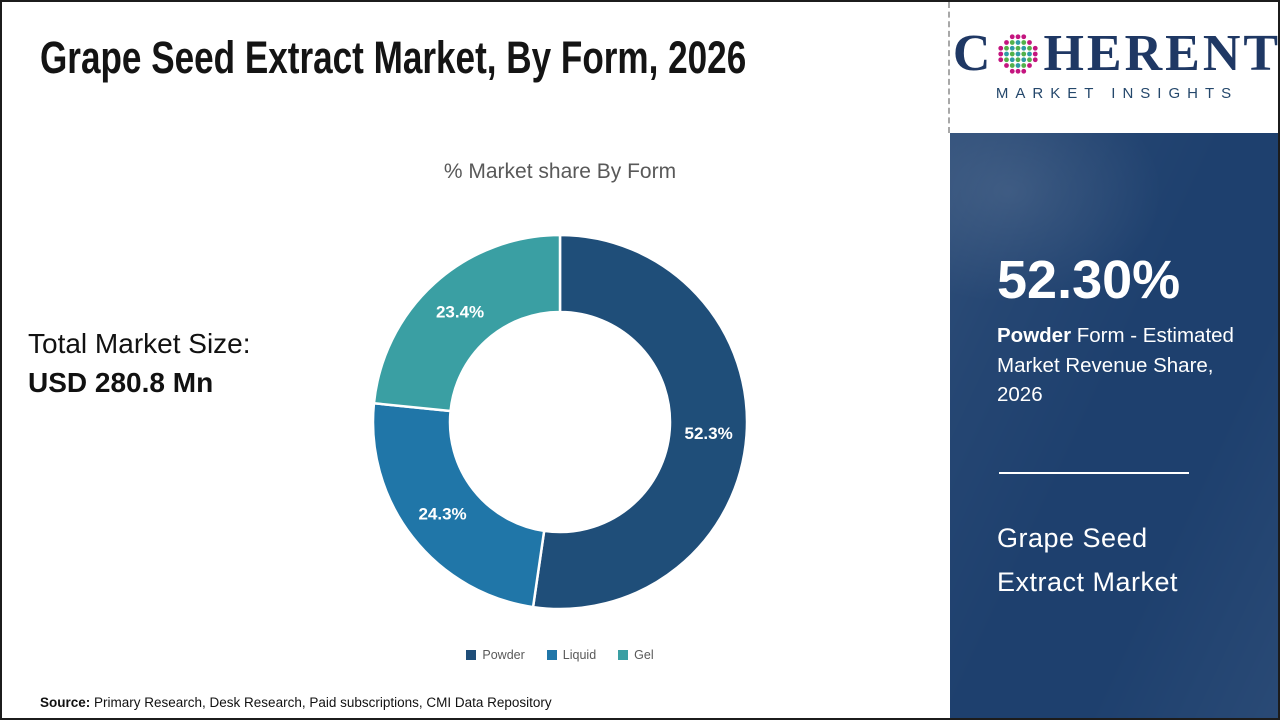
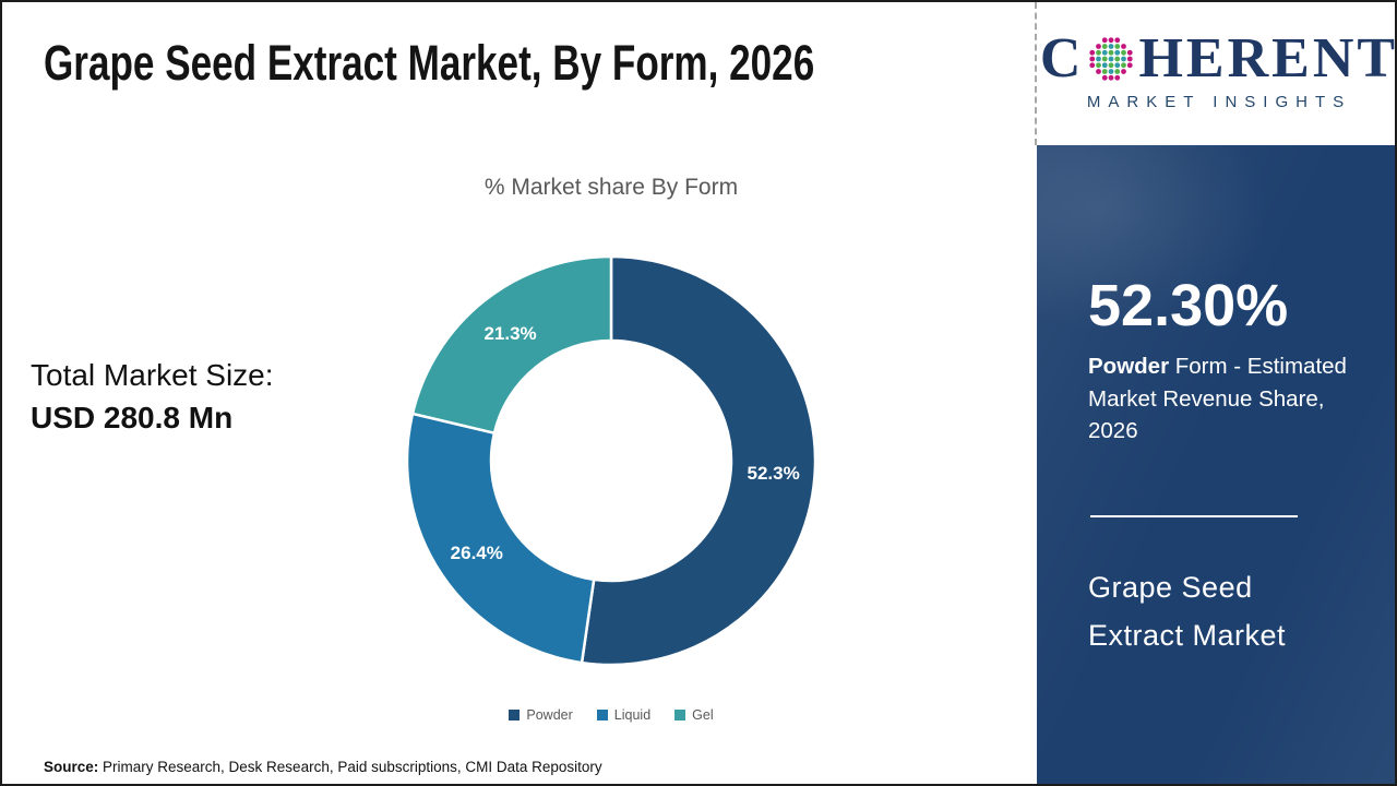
Liquid: 24.3% -> 26.4%
Gel: 23.4% -> 21.3%
